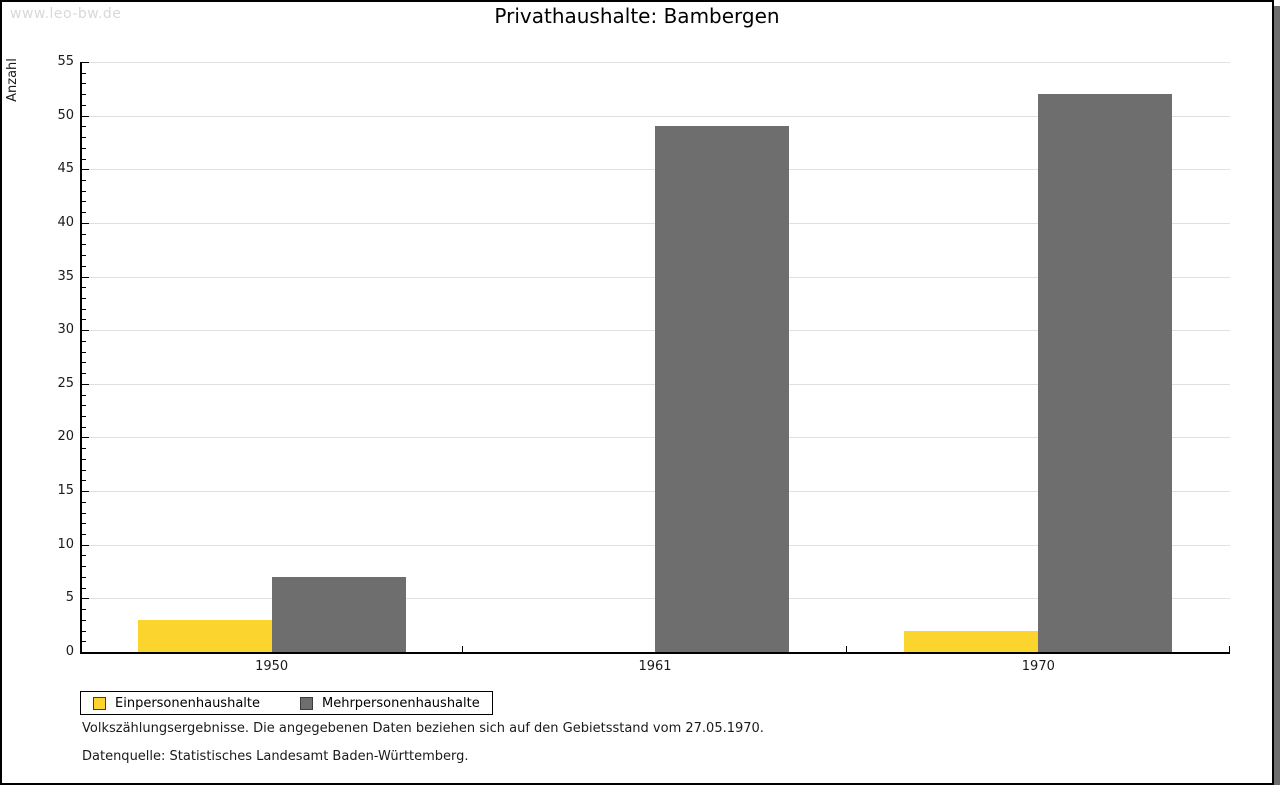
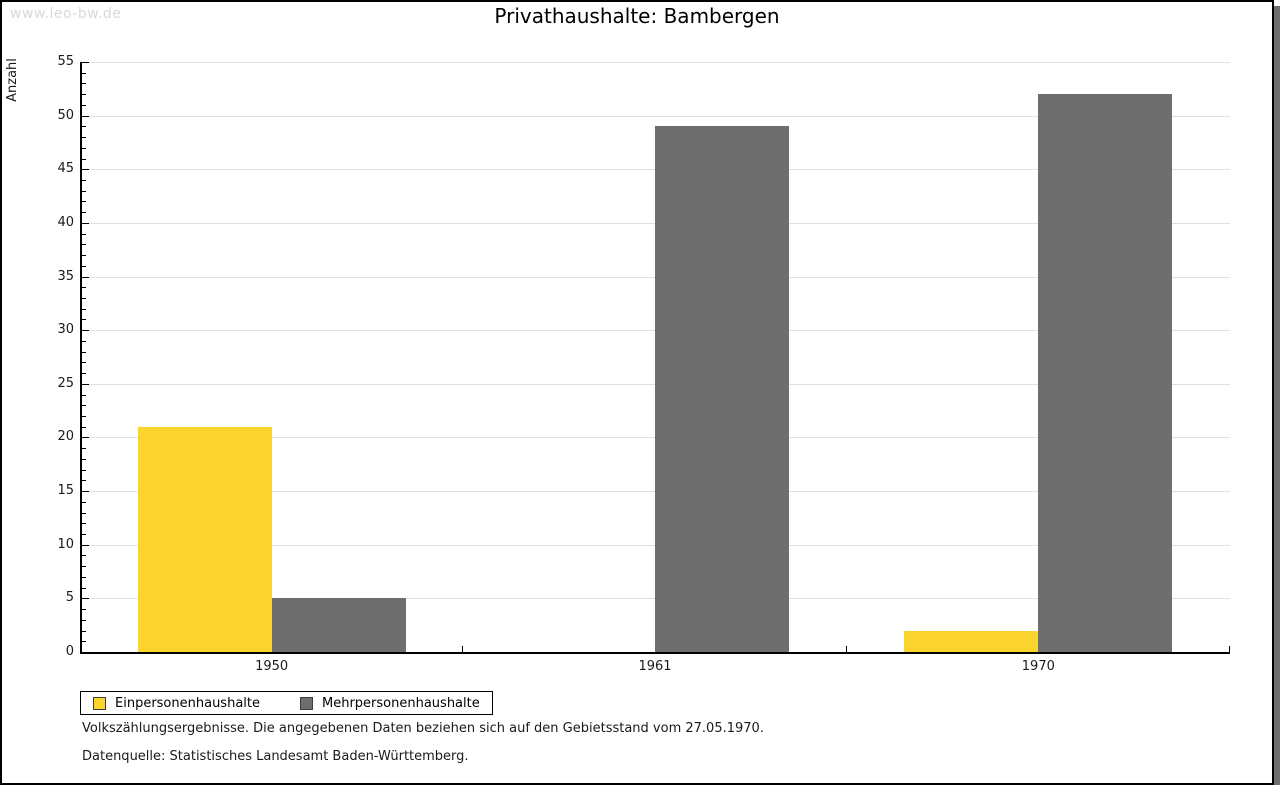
Einpersonenhaushalte/1950: 3 -> 21
Mehrpersonenhaushalte/1950: 7 -> 5
